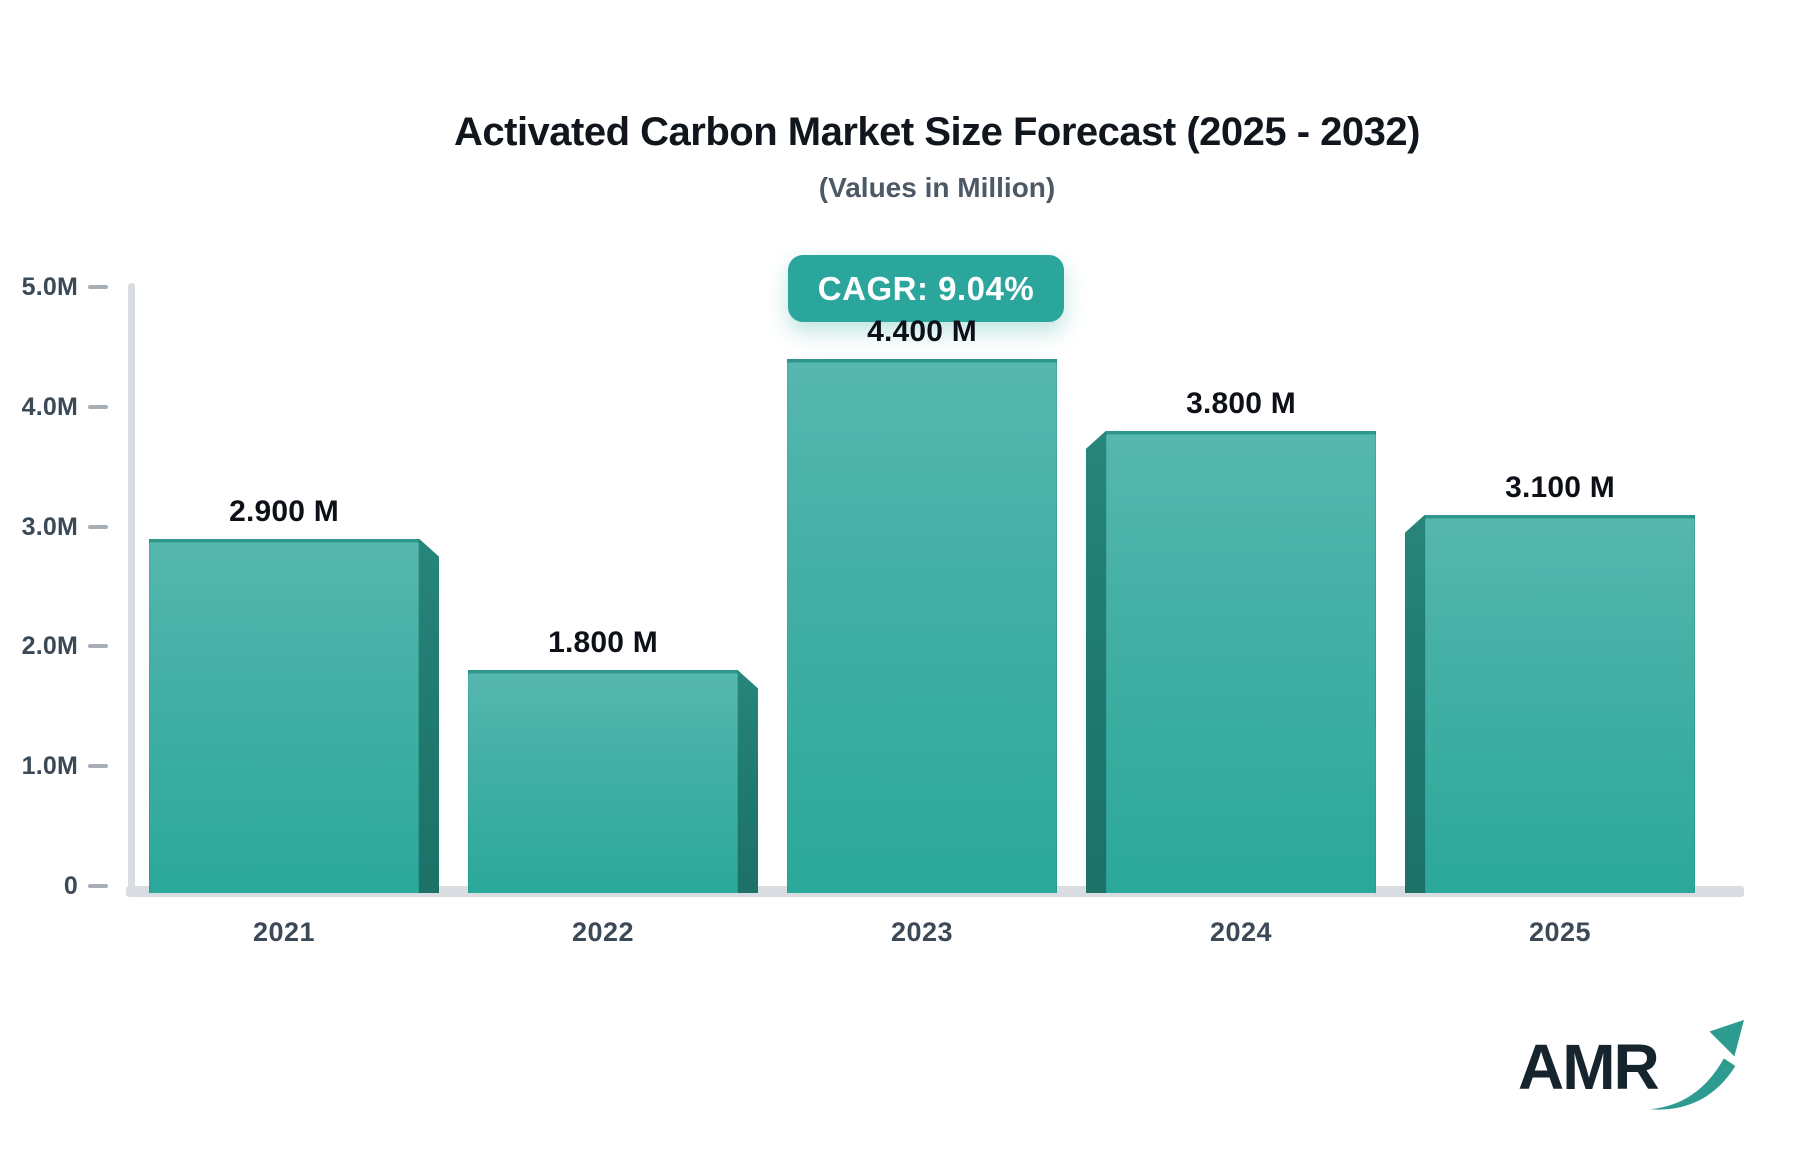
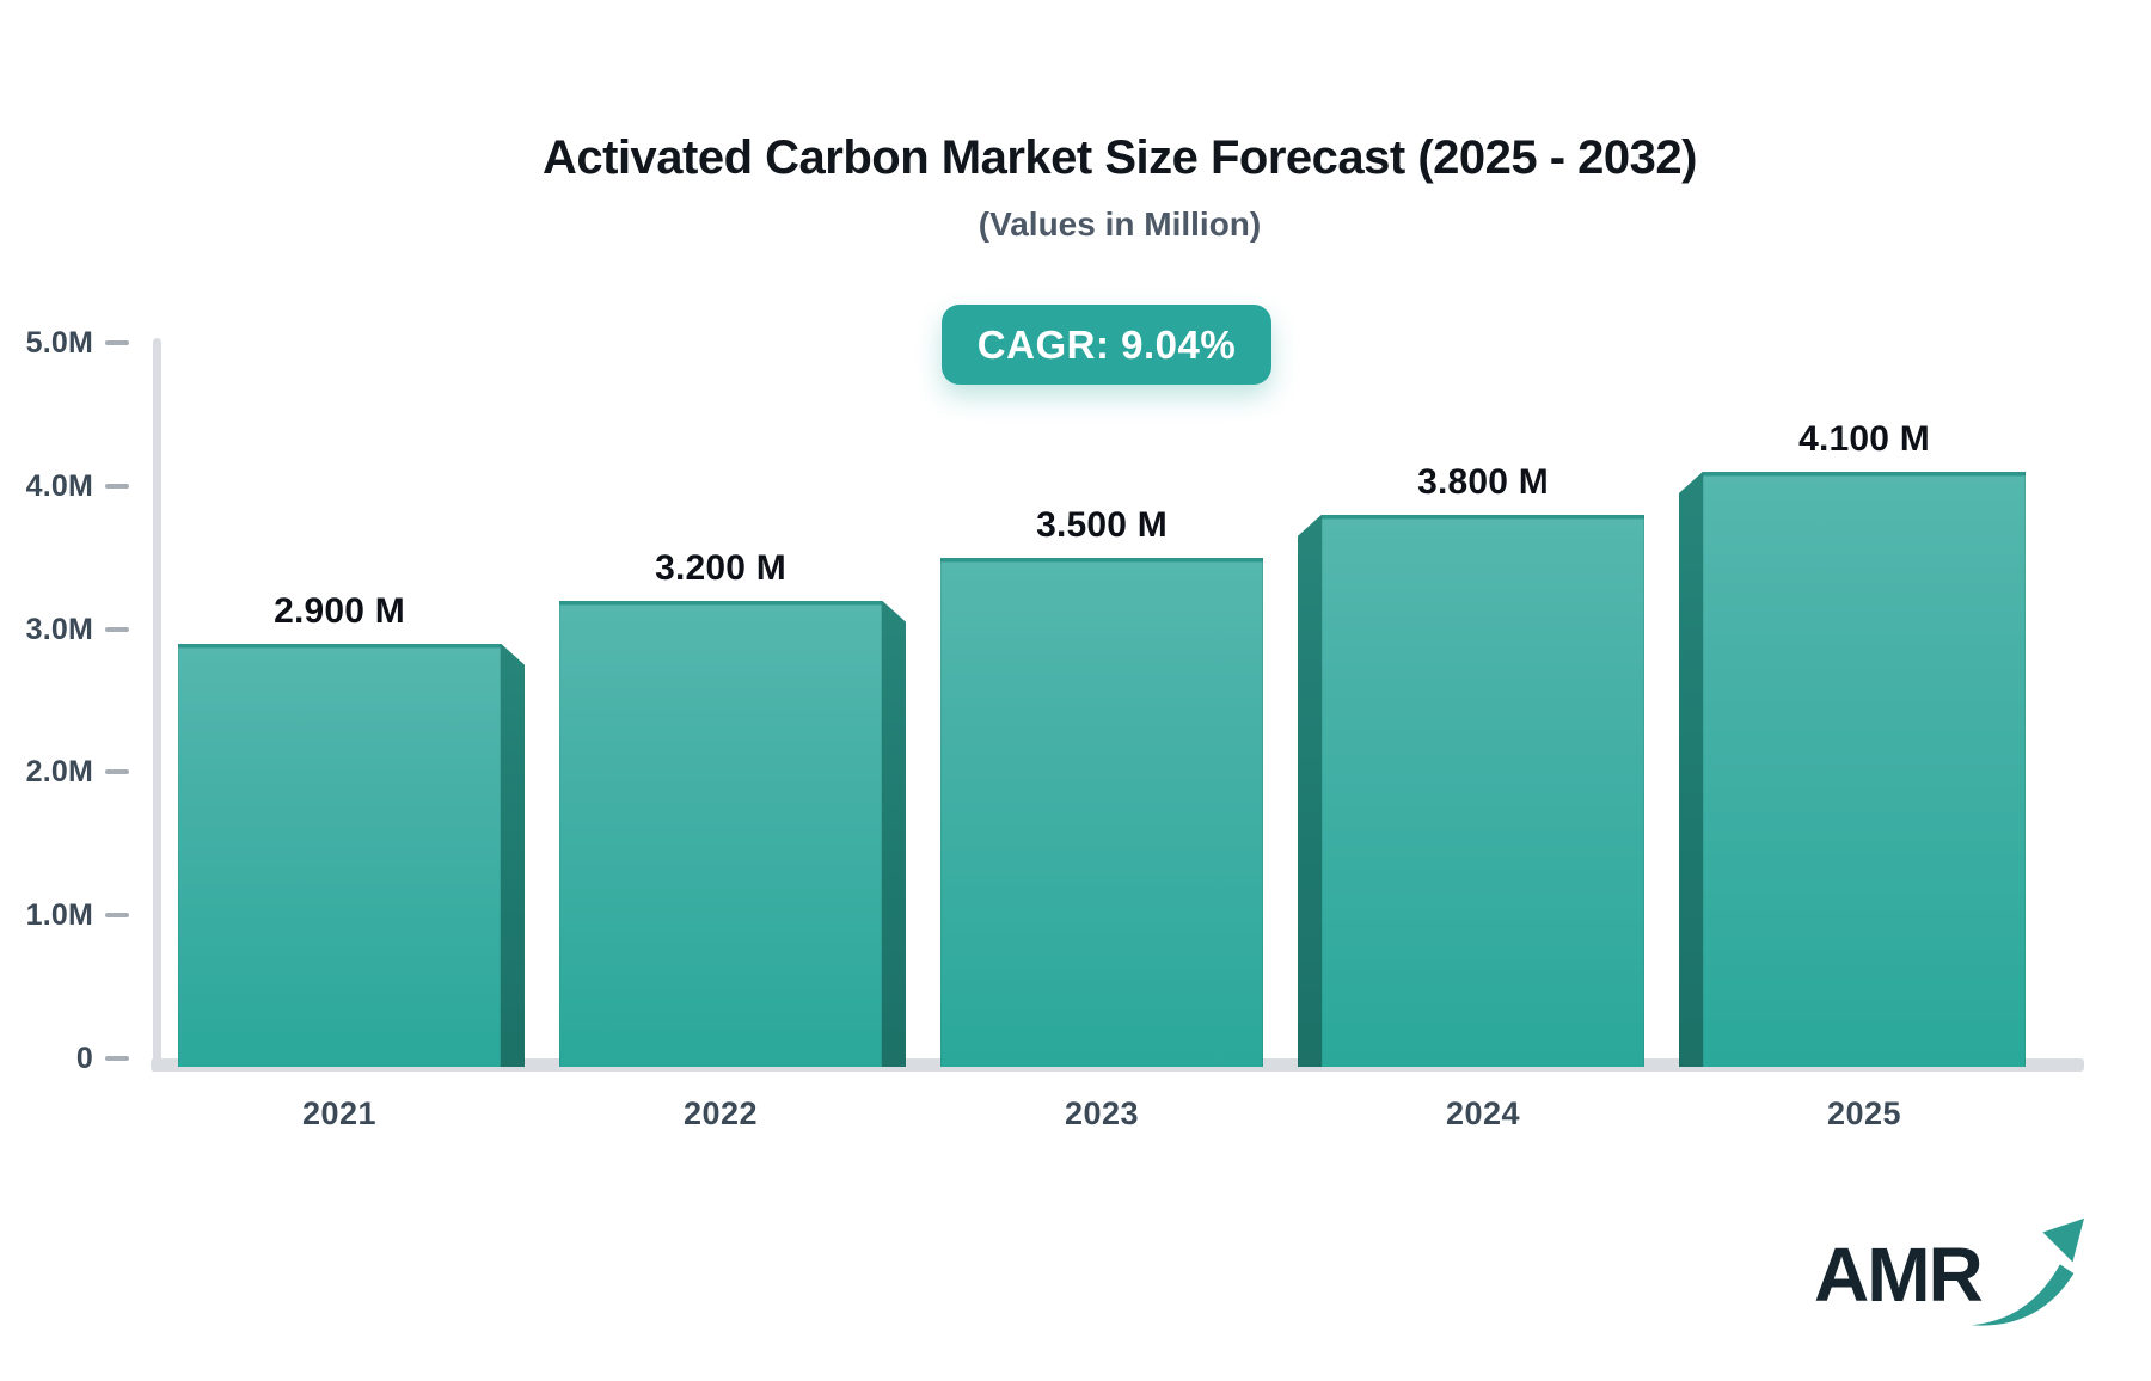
2022: 1.800 -> 3.200
2023: 4.400 -> 3.500
2025: 3.100 -> 4.100
